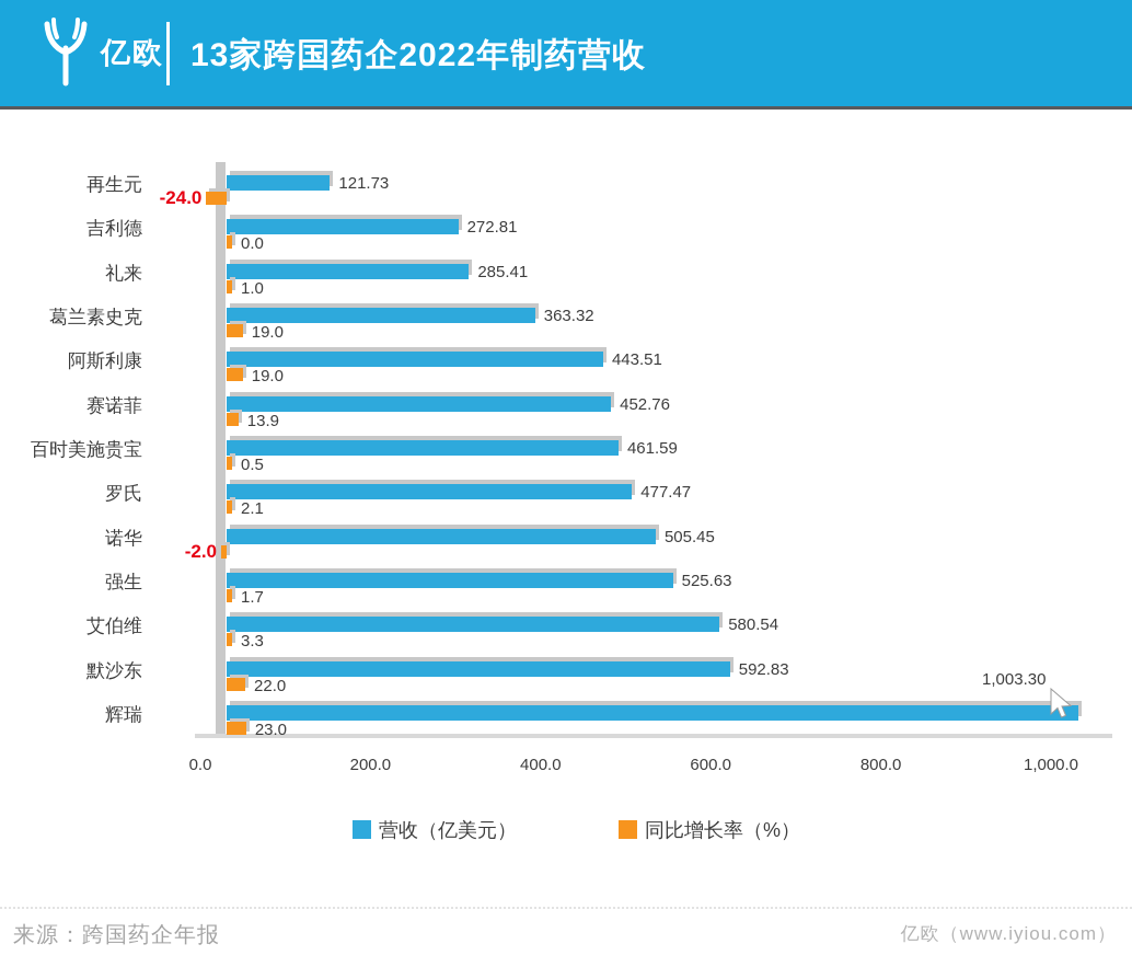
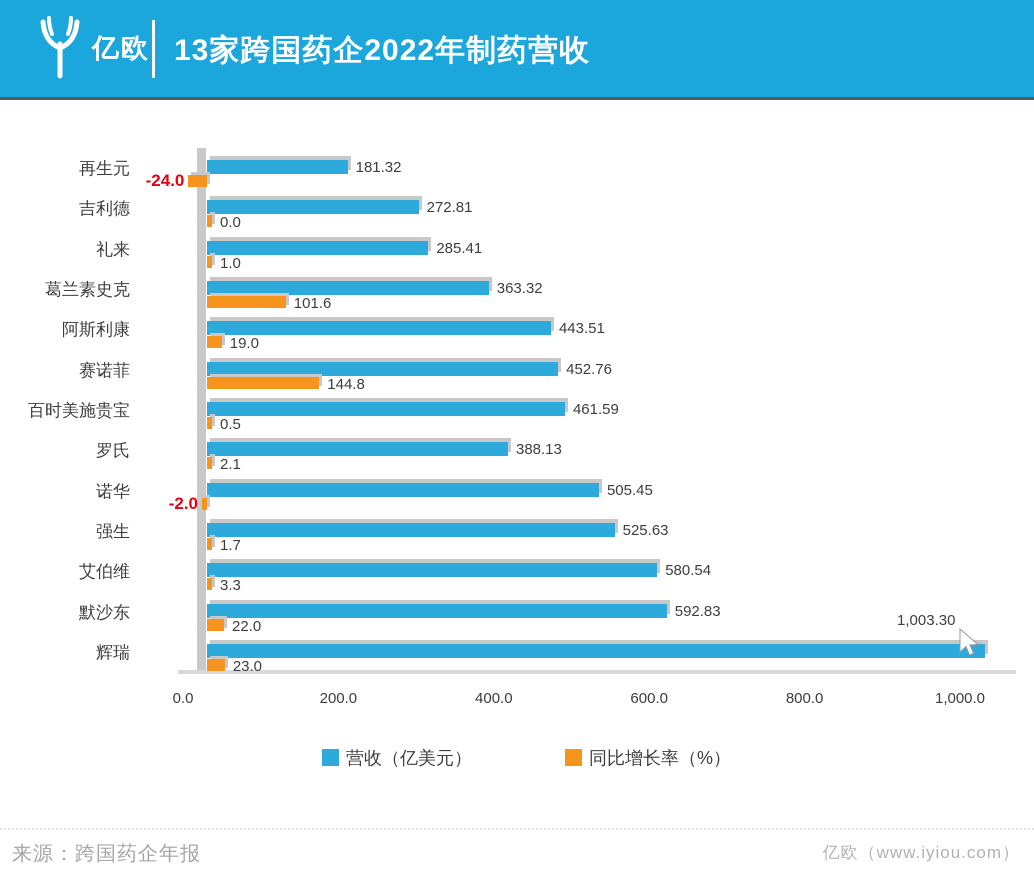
营收（亿美元）/再生元: 121.73 -> 181.32
同比增长率（%）/葛兰素史克: 19.0 -> 101.6
同比增长率（%）/赛诺菲: 13.9 -> 144.8
营收（亿美元）/罗氏: 477.47 -> 388.13
